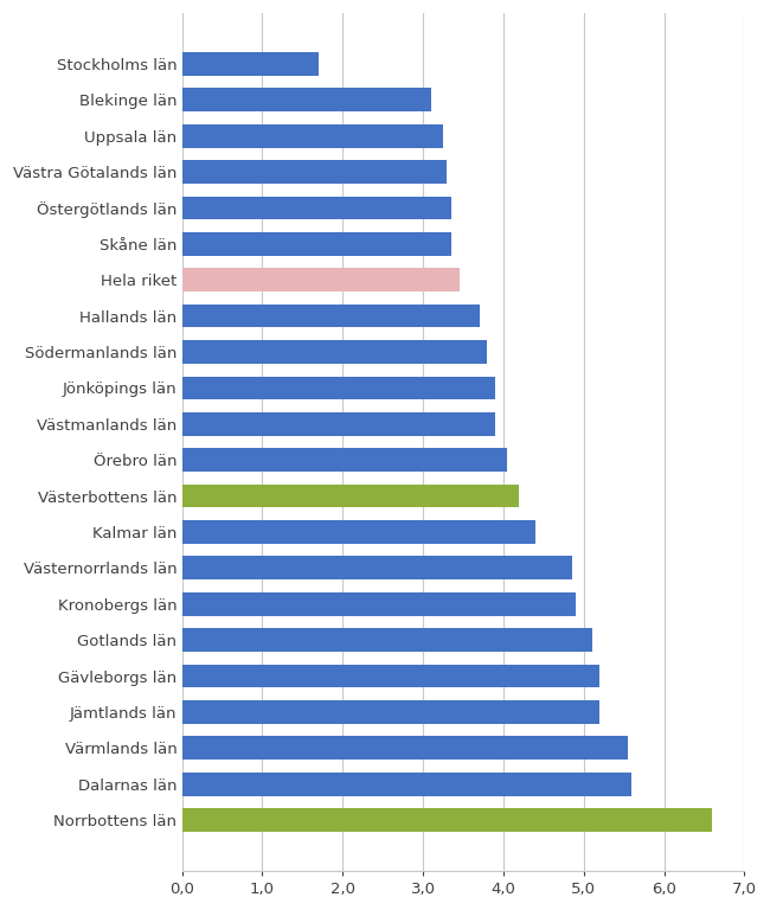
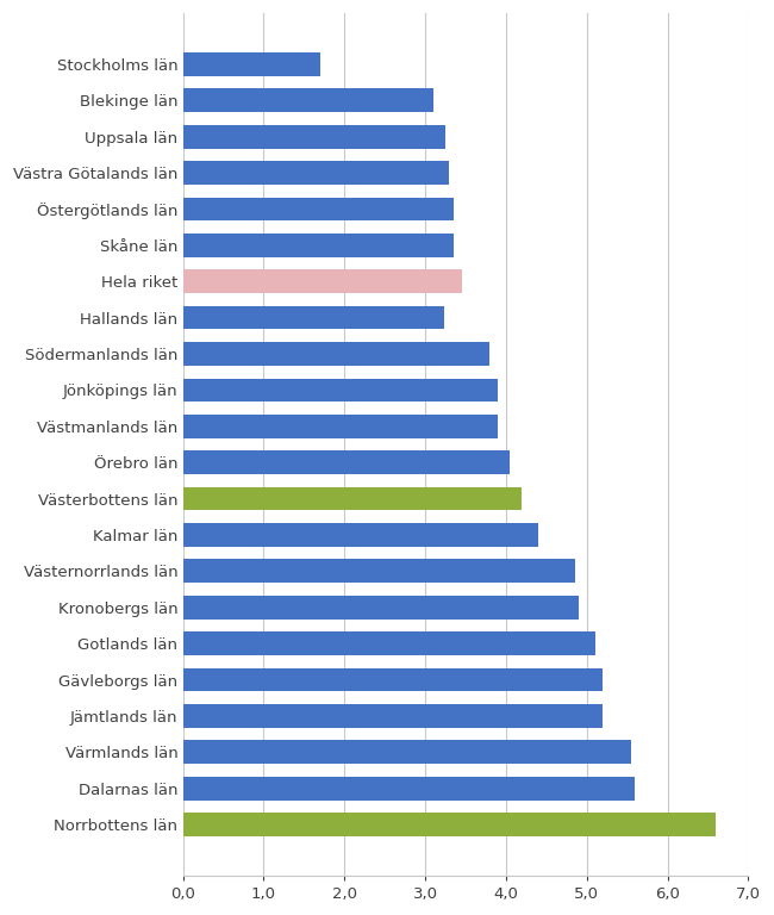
Hallands län: 3,70 -> 3,24
